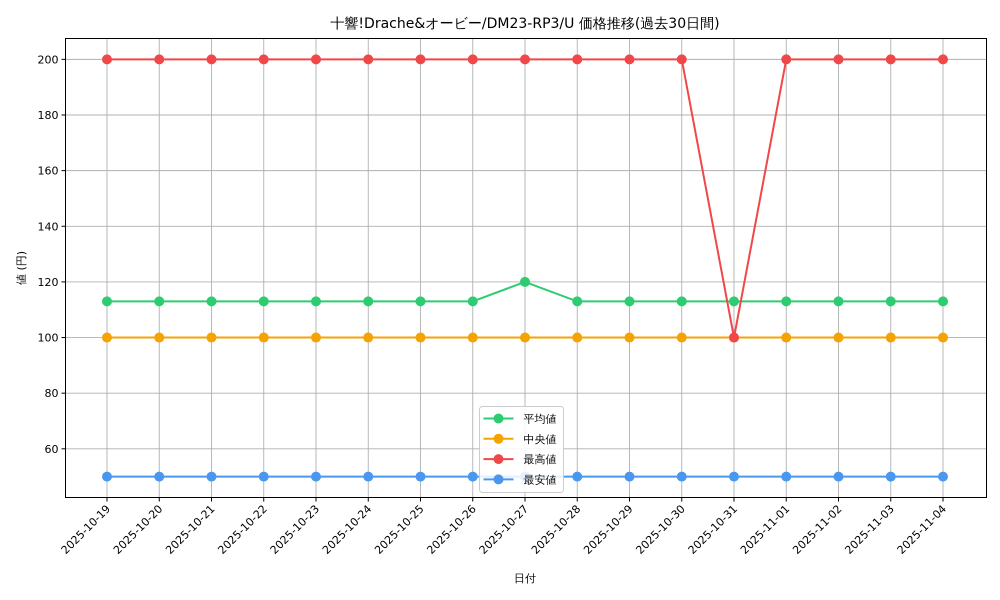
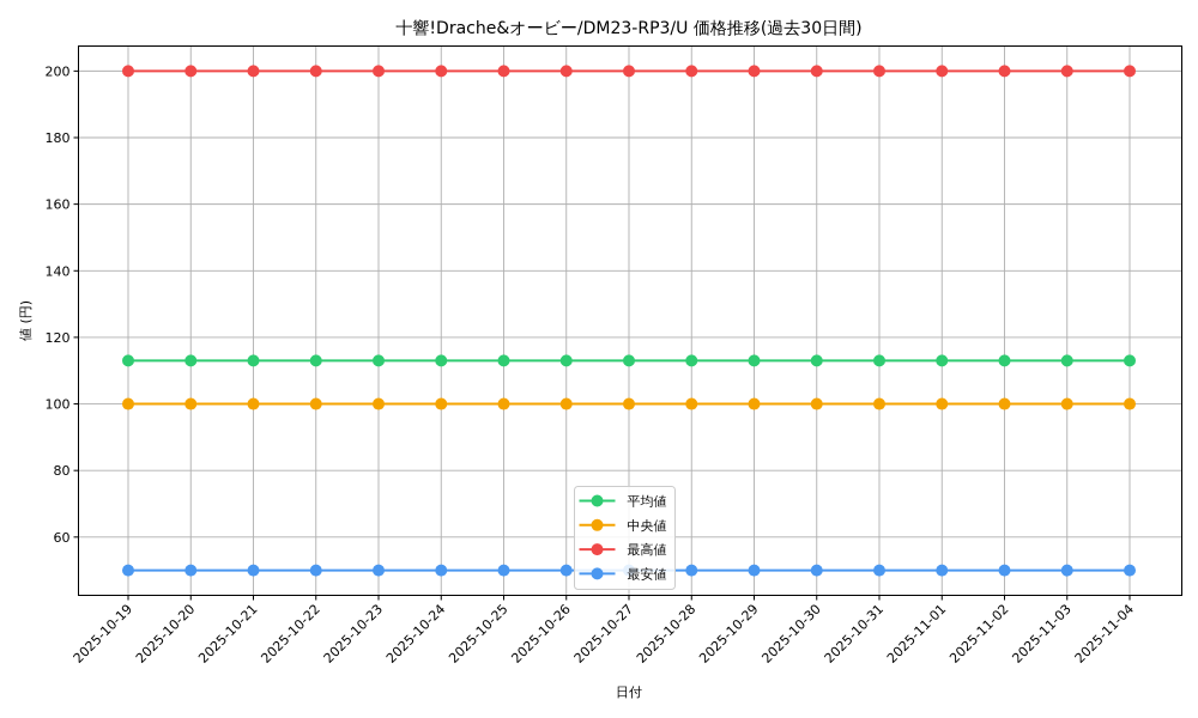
平均値/2025-10-27: 120 -> 113
最高値/2025-10-31: 100 -> 200
